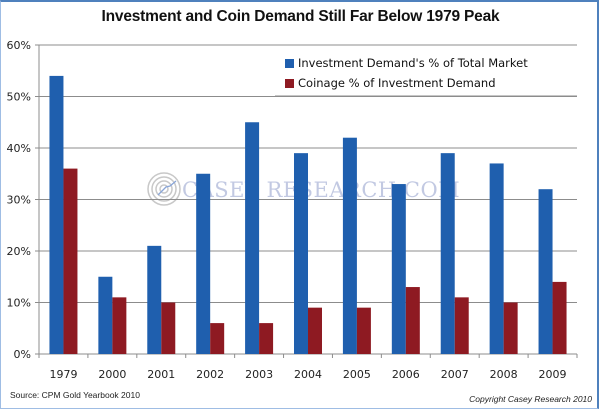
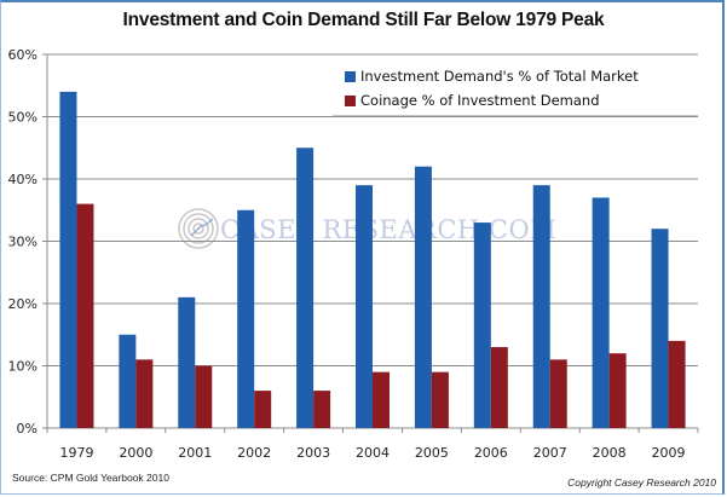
Coinage % of Investment Demand/2008: 10% -> 12%
